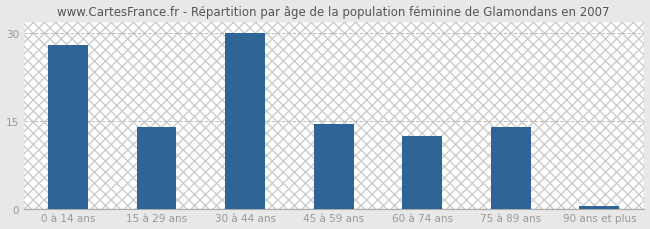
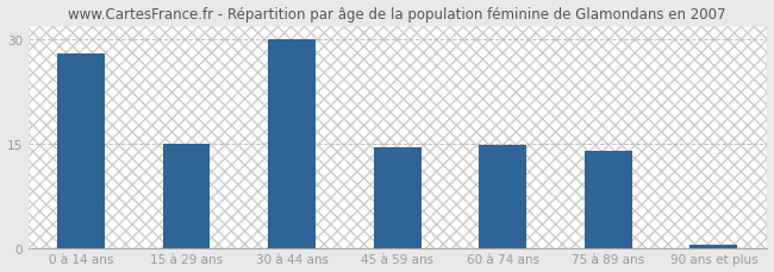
15 à 29 ans: 14.0 -> 15.0
60 à 74 ans: 12.5 -> 14.8
